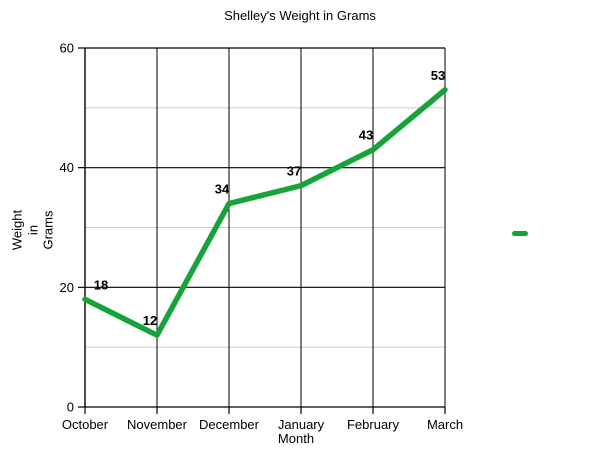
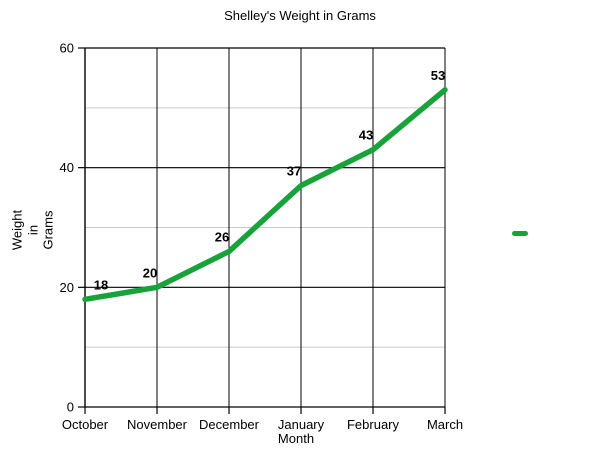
November: 12 -> 20
December: 34 -> 26
